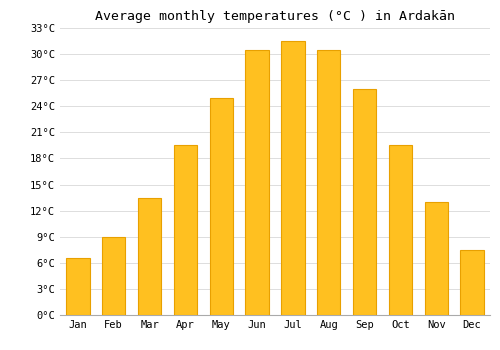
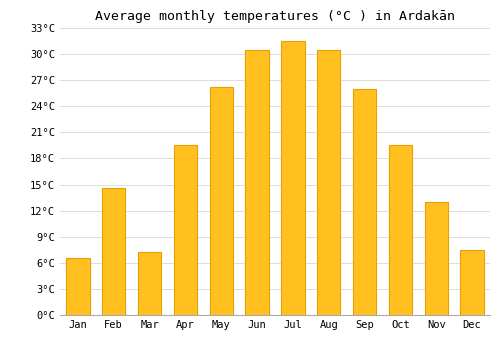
Feb: 9.0°C -> 14.6°C
Mar: 13.5°C -> 7.2°C
May: 25.0°C -> 26.2°C
